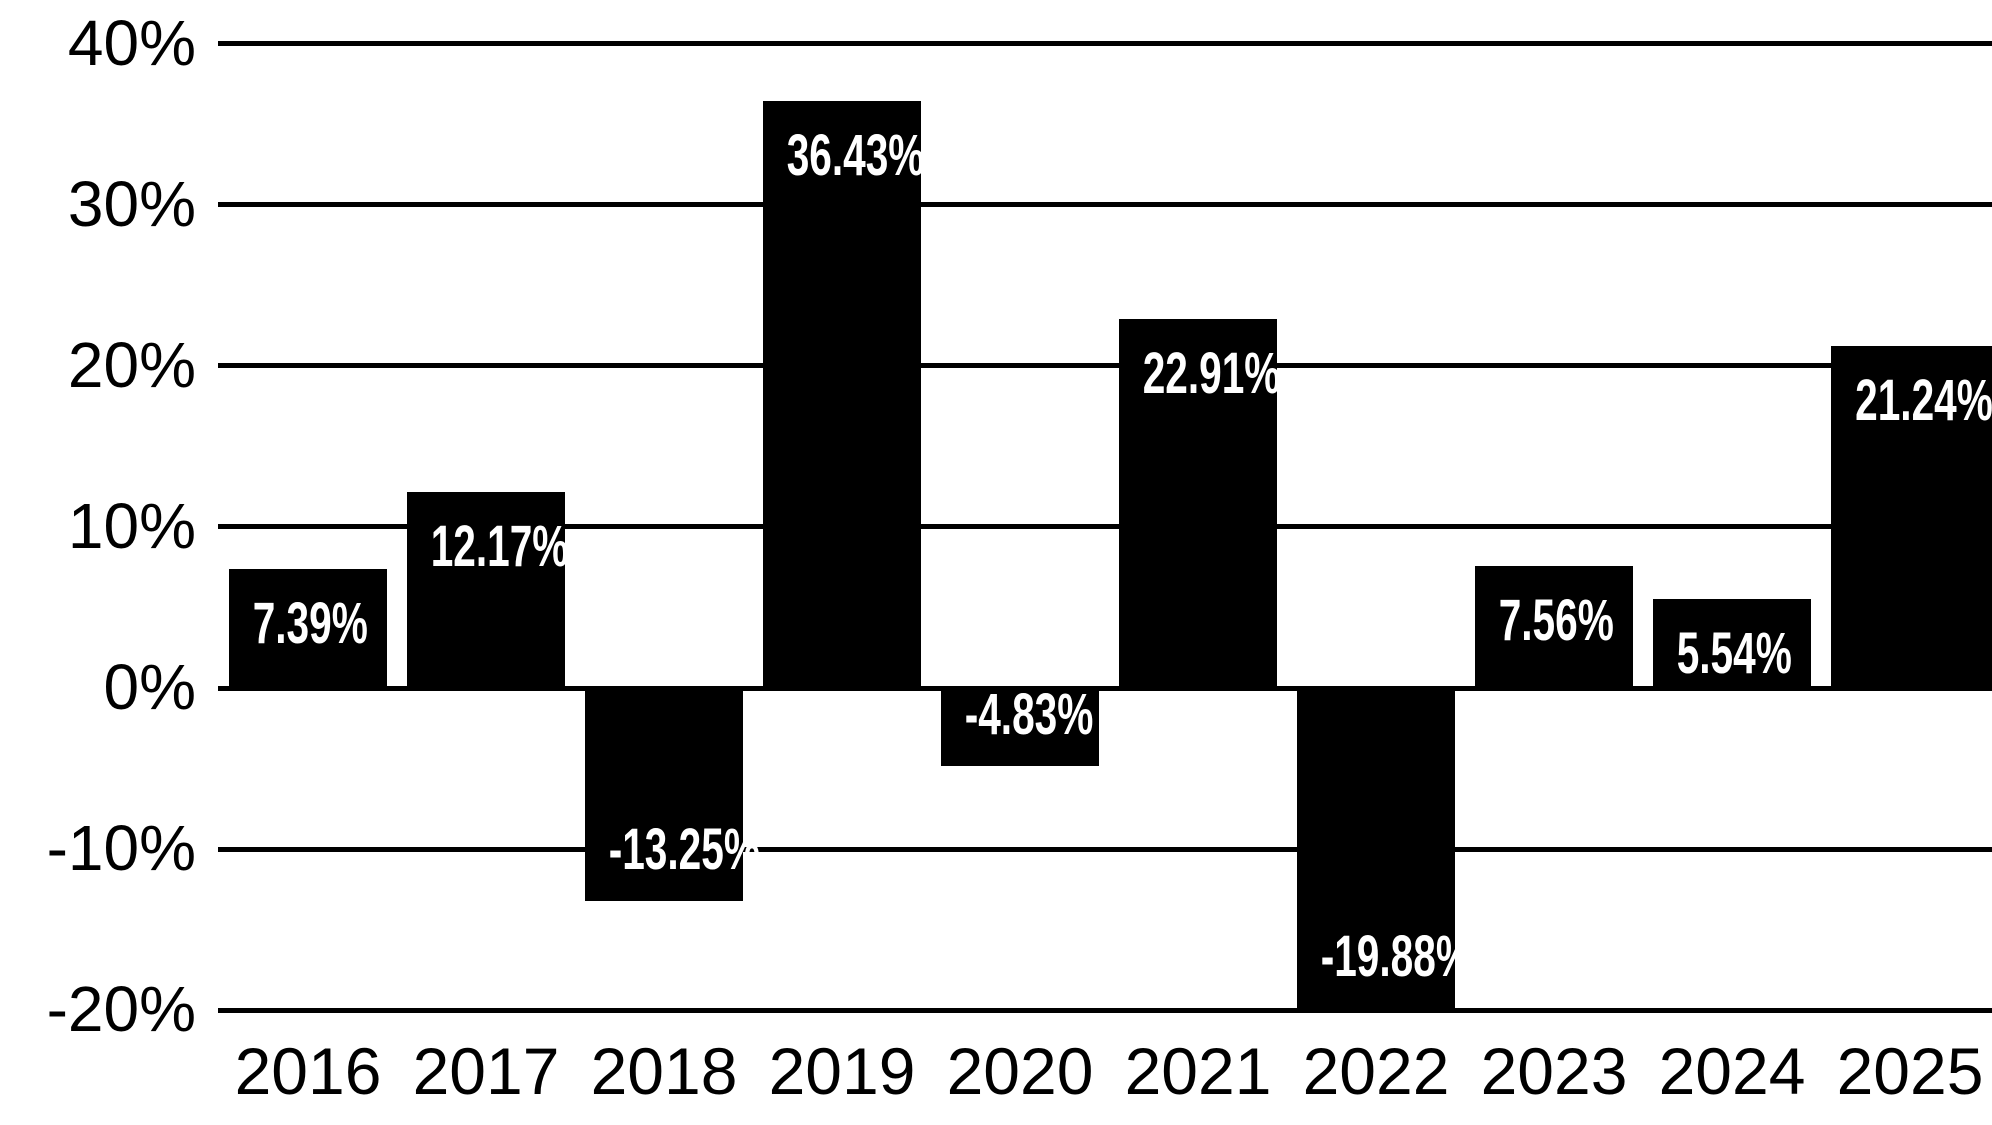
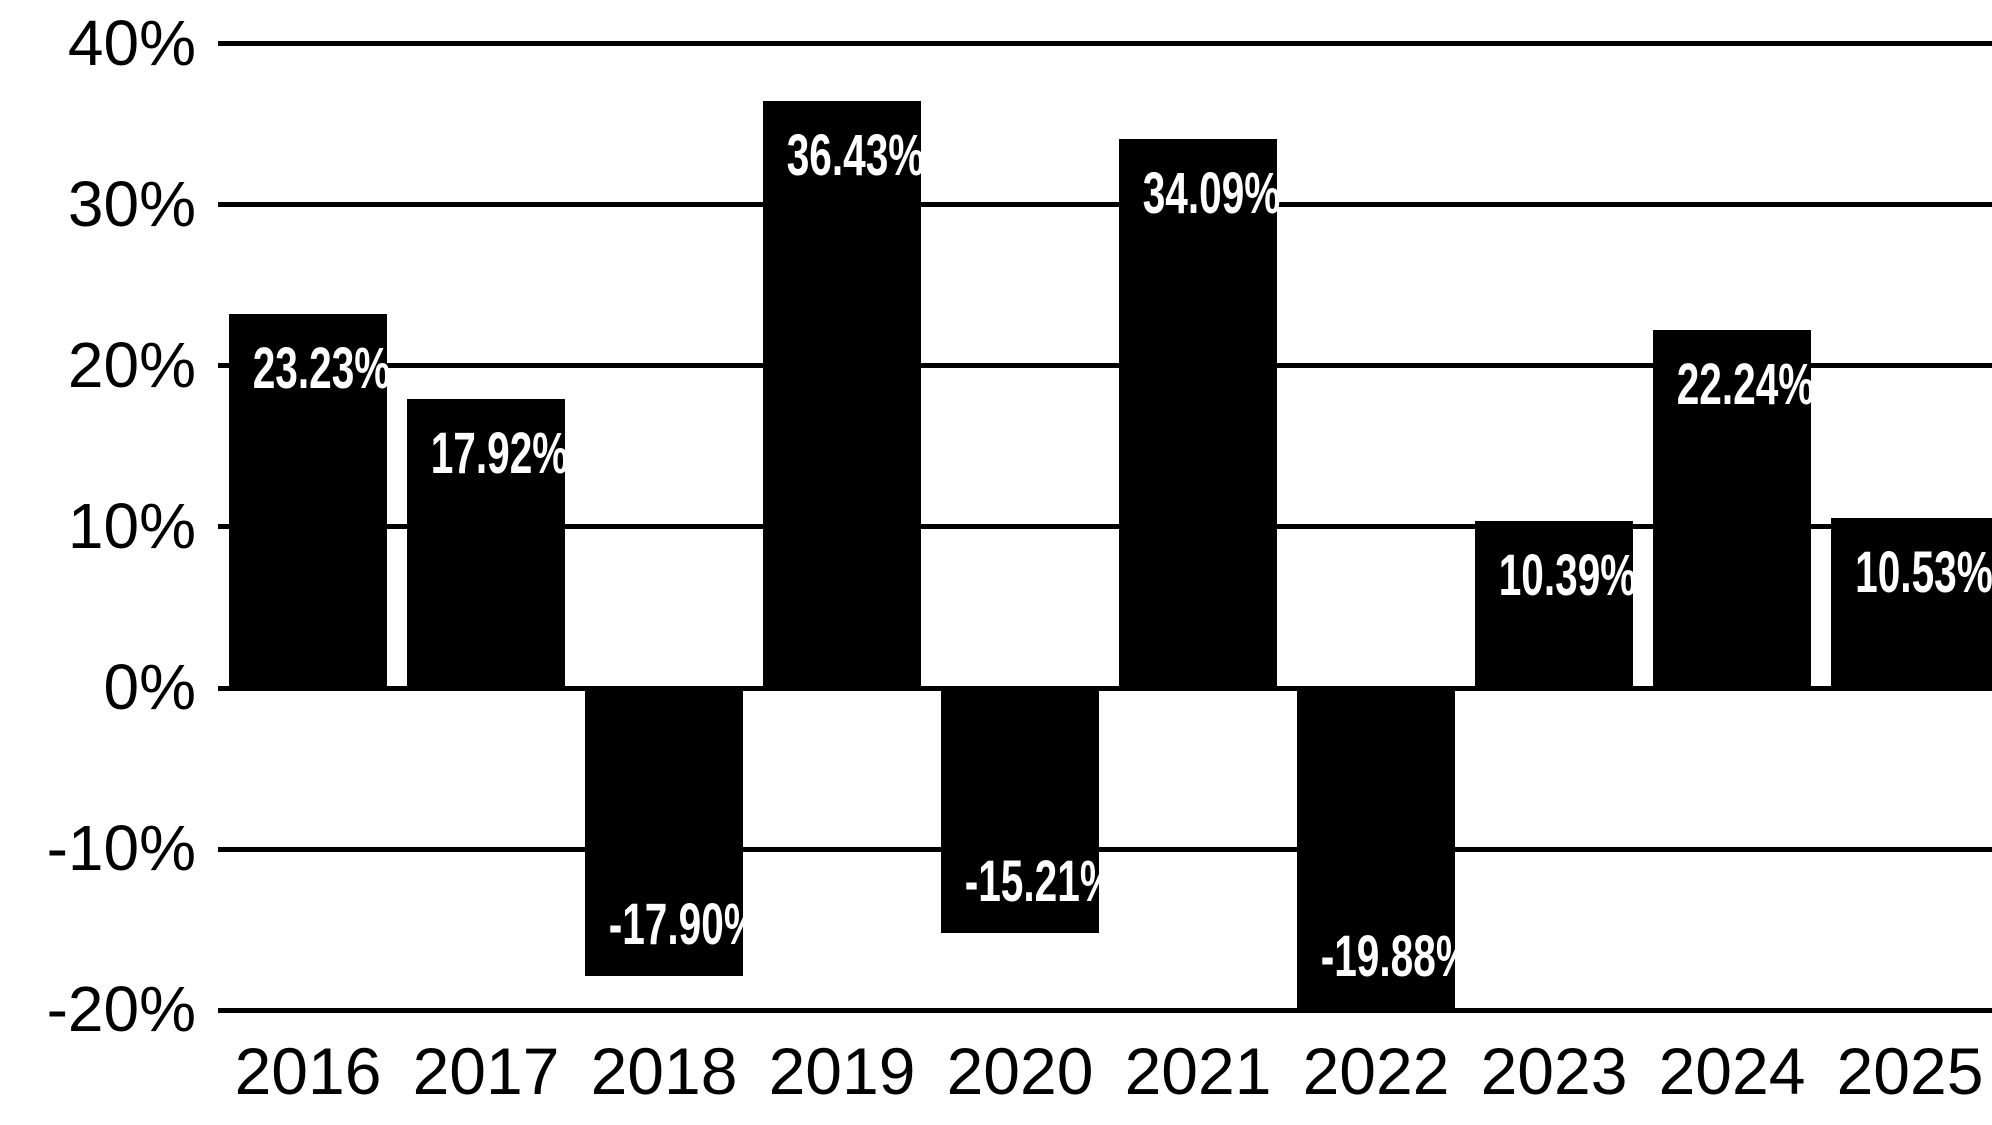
2016: 7.39% -> 23.23%
2017: 12.17% -> 17.92%
2018: -13.25% -> -17.90%
2020: -4.83% -> -15.21%
2021: 22.91% -> 34.09%
2023: 7.56% -> 10.39%
2024: 5.54% -> 22.24%
2025: 21.24% -> 10.53%
